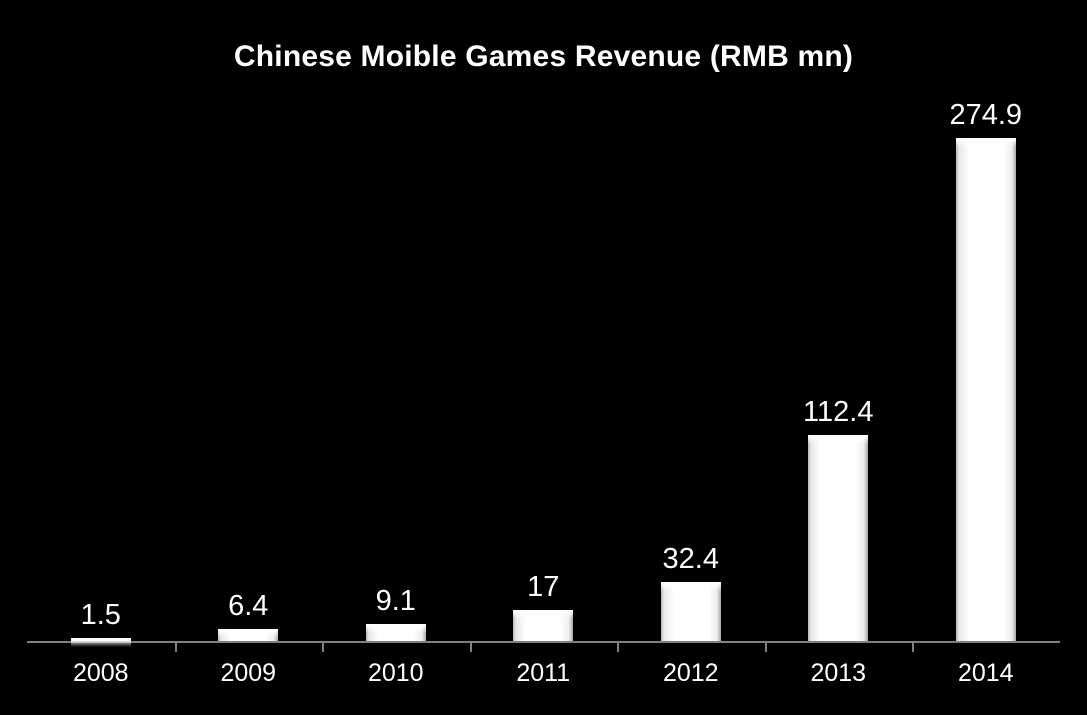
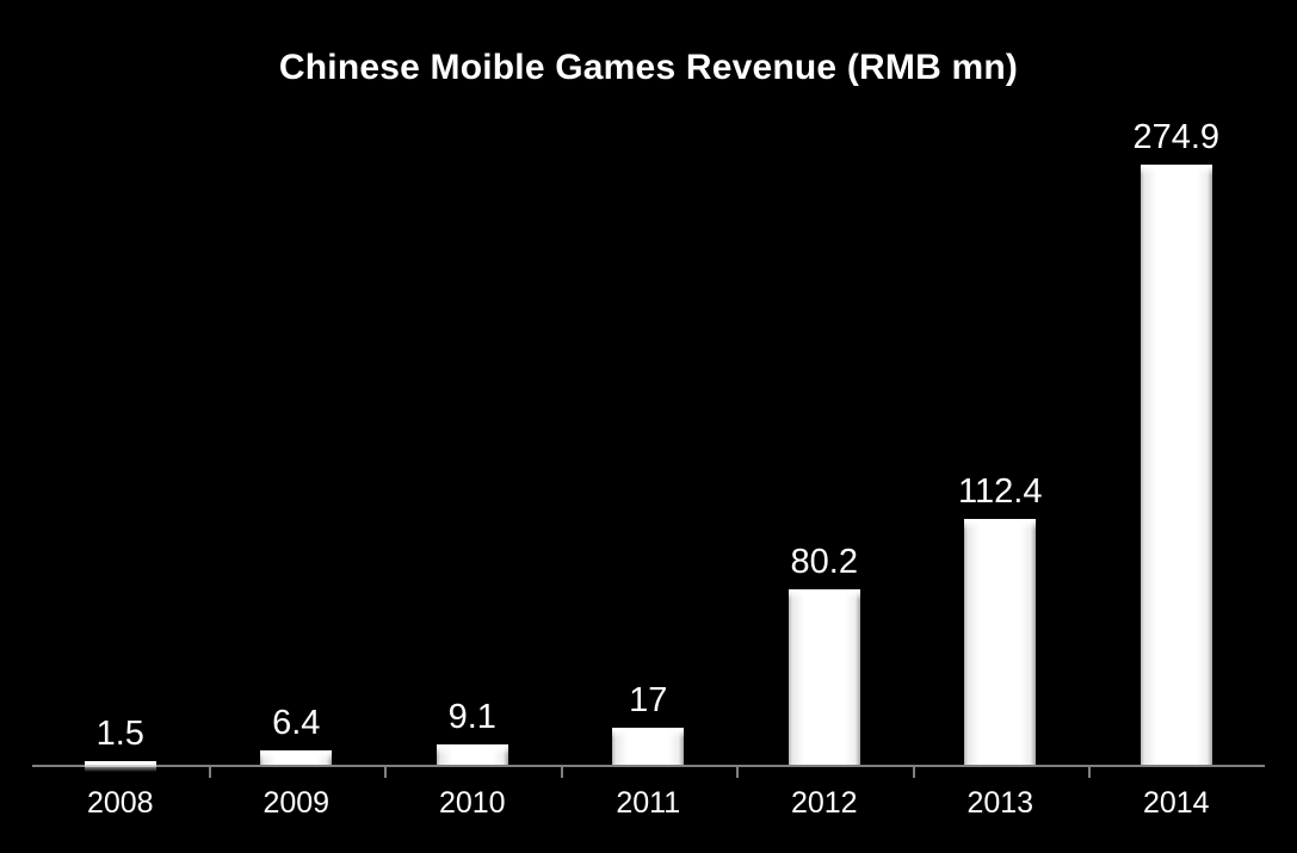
2012: 32.4 -> 80.2
